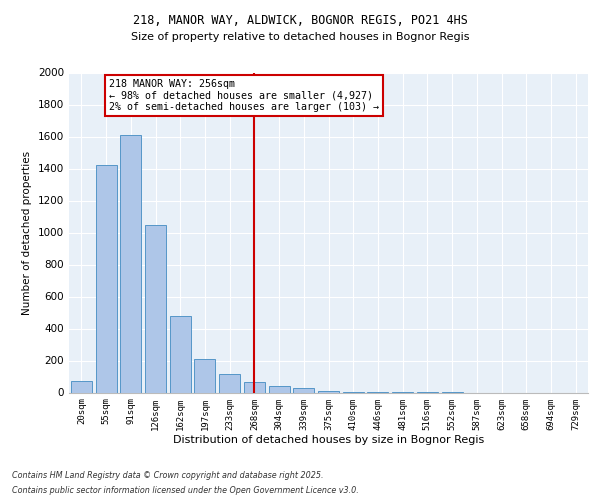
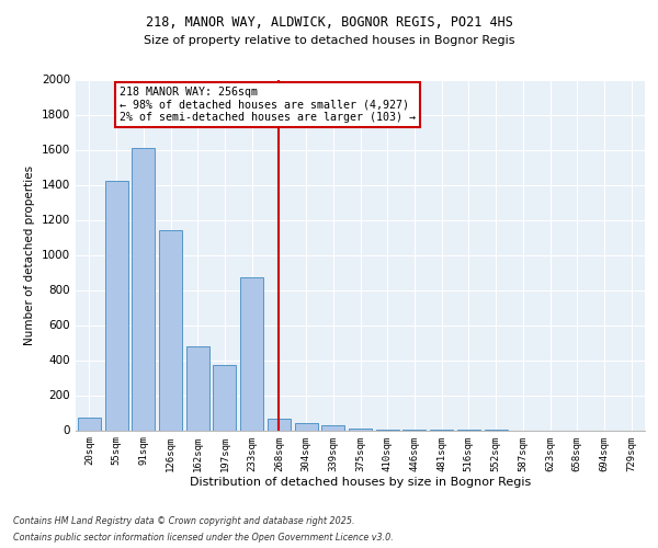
126sqm: 1050 -> 1140
197sqm: 210 -> 370
233sqm: 120 -> 870
